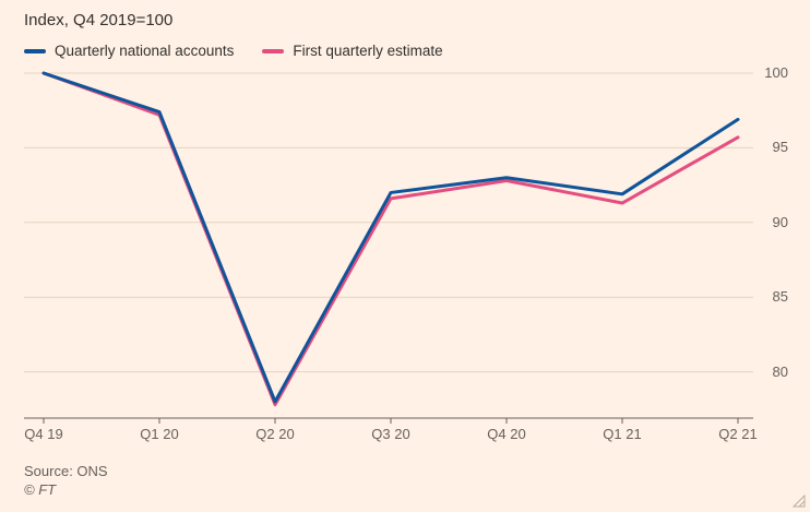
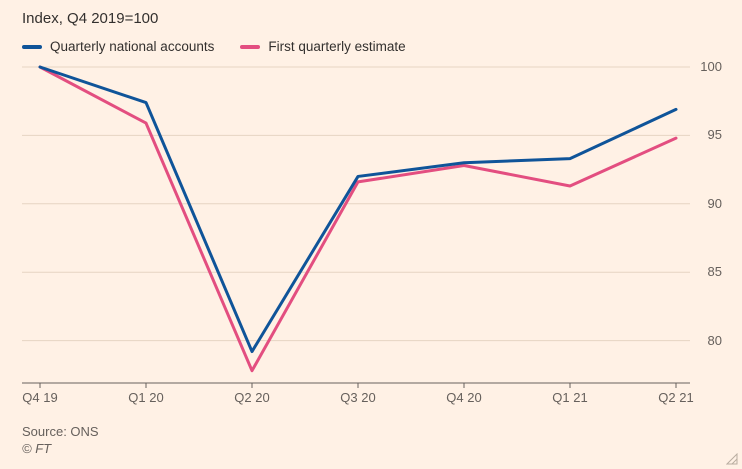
First quarterly estimate/Q1 20: 97.2 -> 95.9
Quarterly national accounts/Q2 20: 78.0 -> 79.2
Quarterly national accounts/Q1 21: 91.9 -> 93.3
First quarterly estimate/Q2 21: 95.7 -> 94.8
